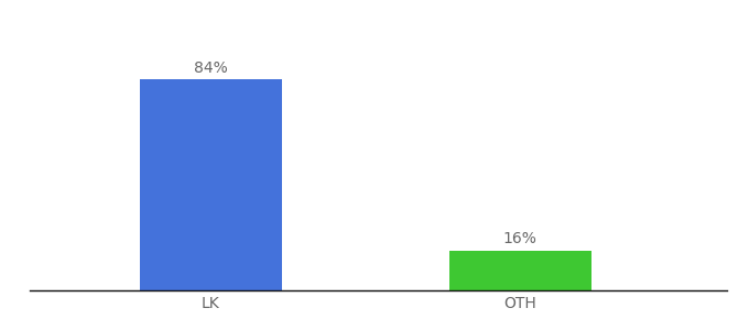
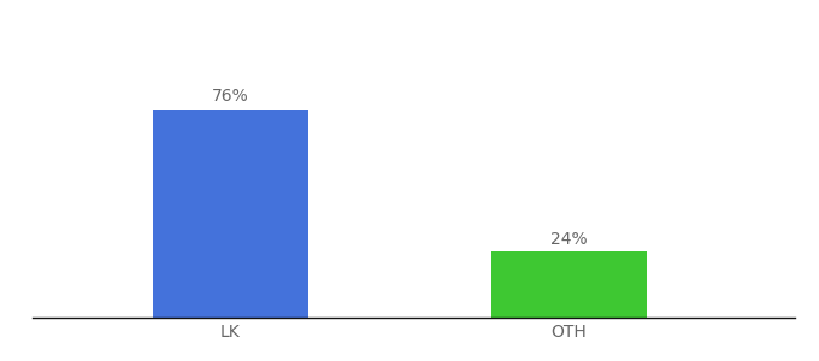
LK: 84% -> 76%
OTH: 16% -> 24%
